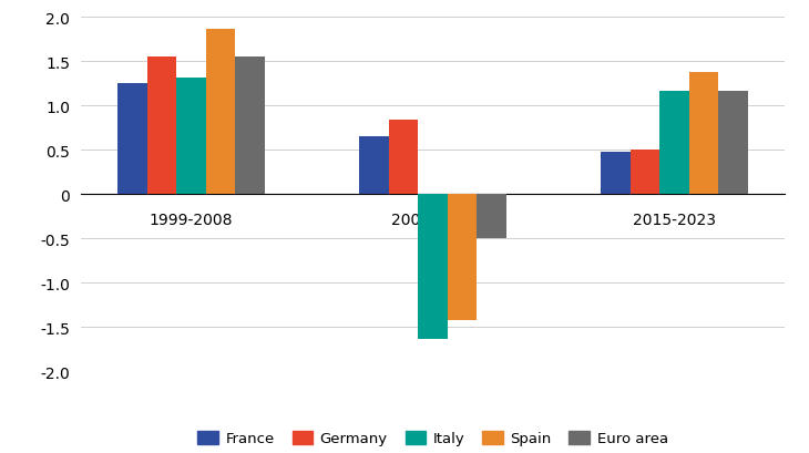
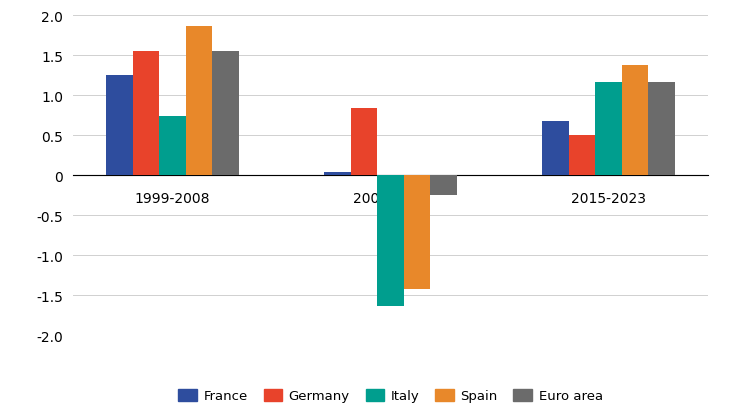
Italy/1999-2008: 1.32 -> 0.74
France/2009-2014: 0.66 -> 0.04
Euro area/2009-2014: -0.50 -> -0.25
France/2015-2023: 0.48 -> 0.68
